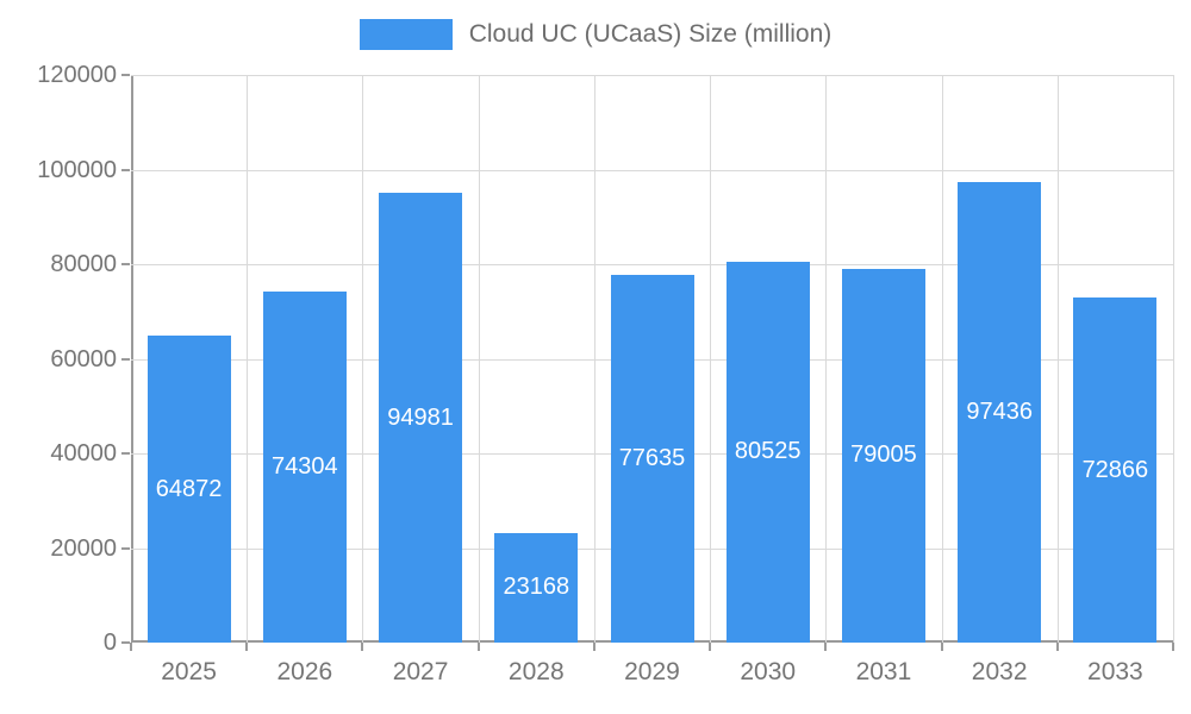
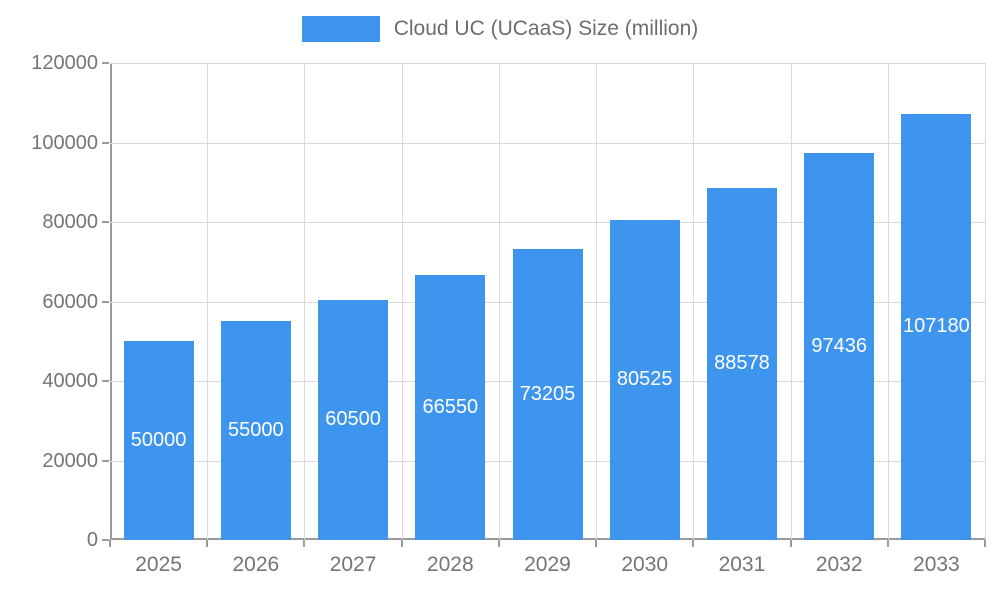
2025: 64872 -> 50000
2026: 74304 -> 55000
2027: 94981 -> 60500
2028: 23168 -> 66550
2029: 77635 -> 73205
2031: 79005 -> 88578
2033: 72866 -> 107180
